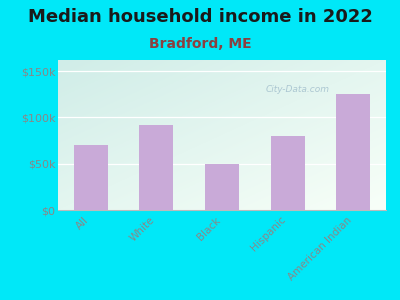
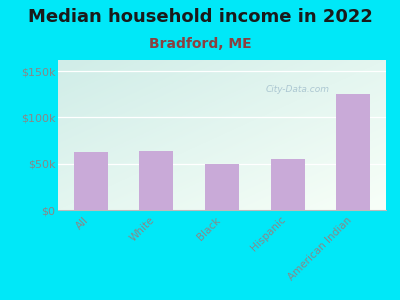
All: $70k -> $63k
White: $92k -> $64k
Hispanic: $80k -> $55k
